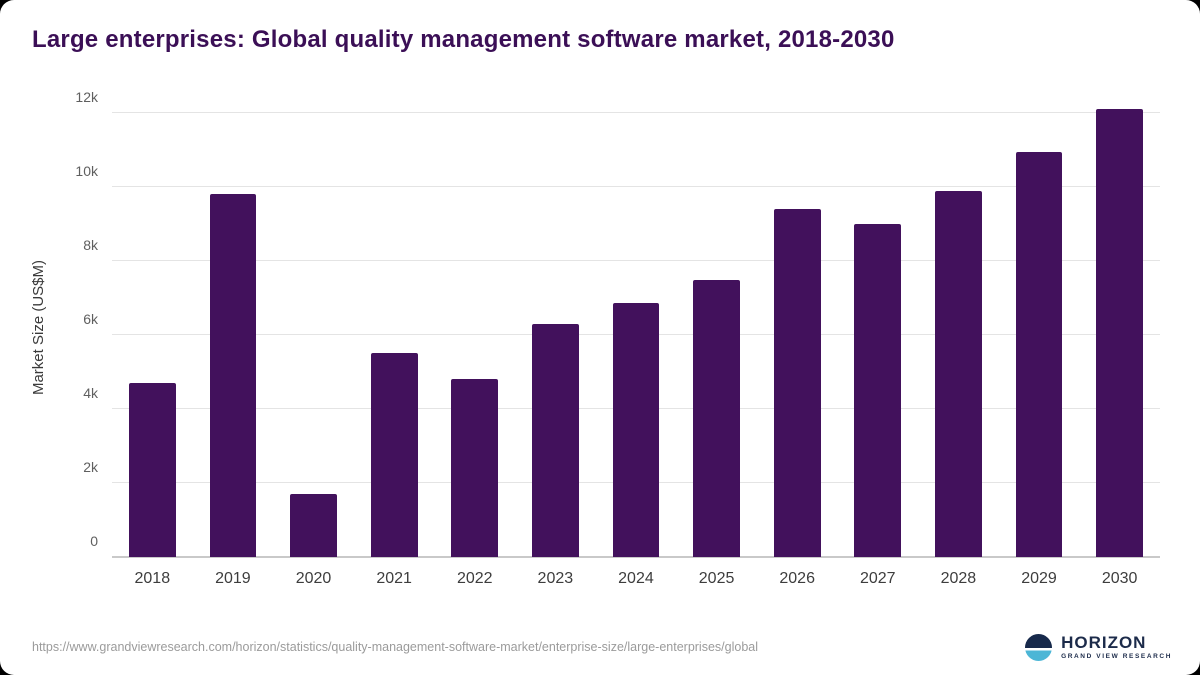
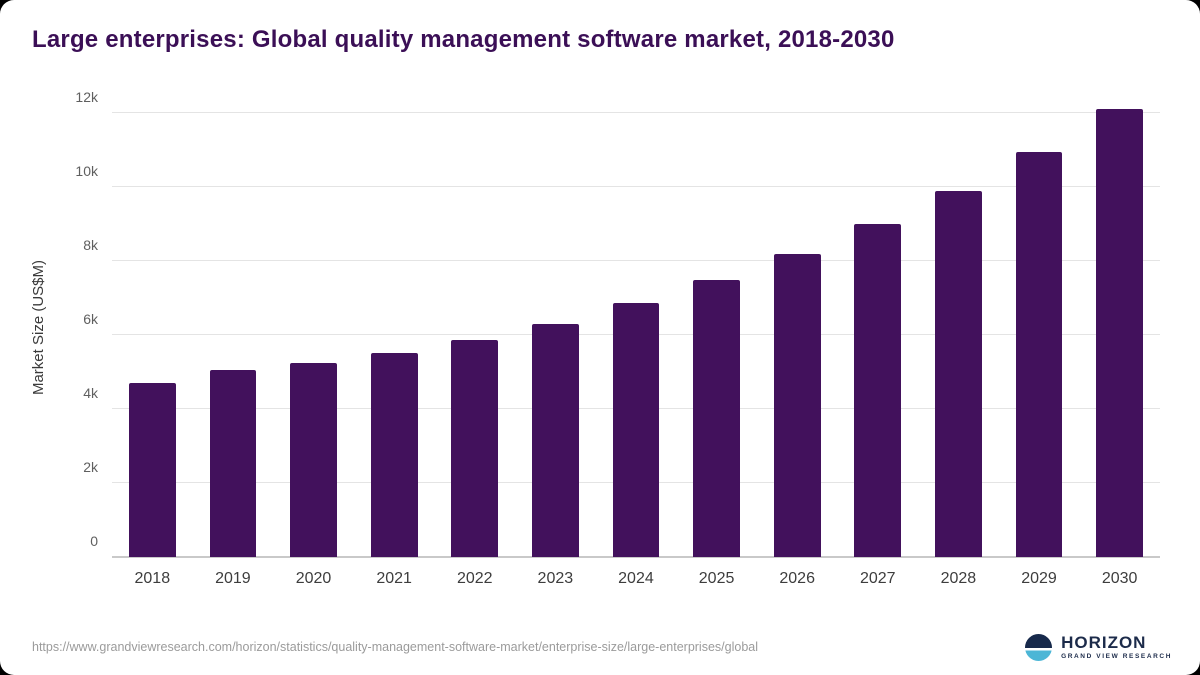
2019: 9.8k -> 5.0k
2020: 1.7k -> 5.2k
2022: 4.8k -> 5.8k
2026: 9.4k -> 8.2k
